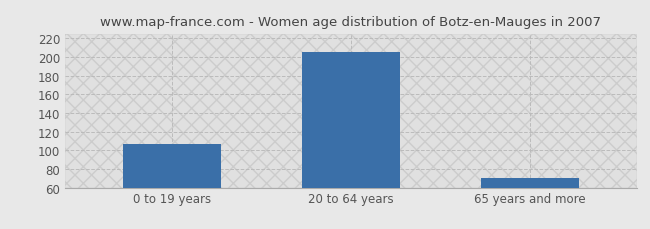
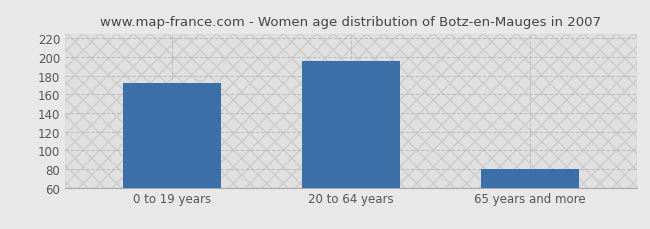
0 to 19 years: 107 -> 172
20 to 64 years: 205 -> 196
65 years and more: 70 -> 80
